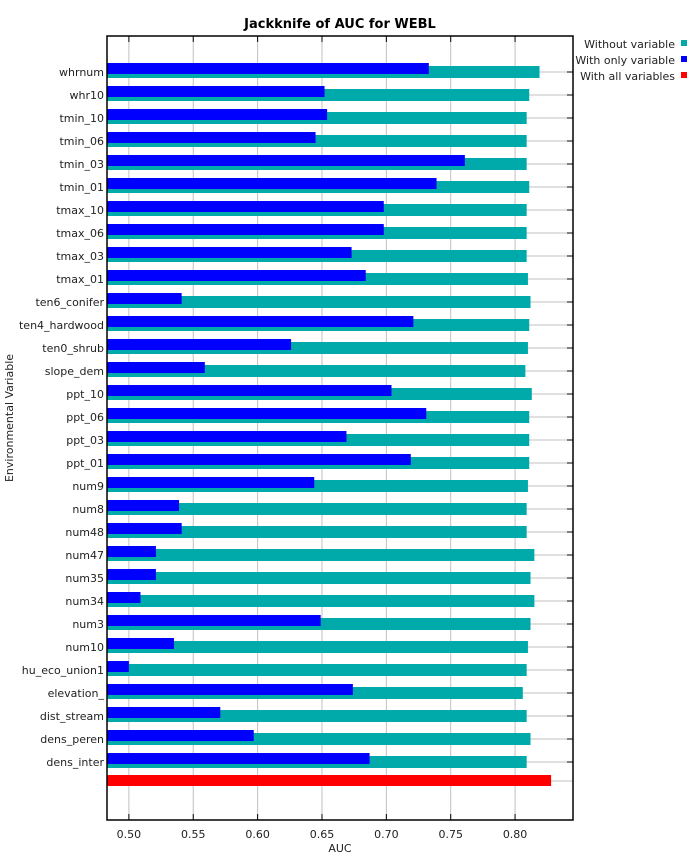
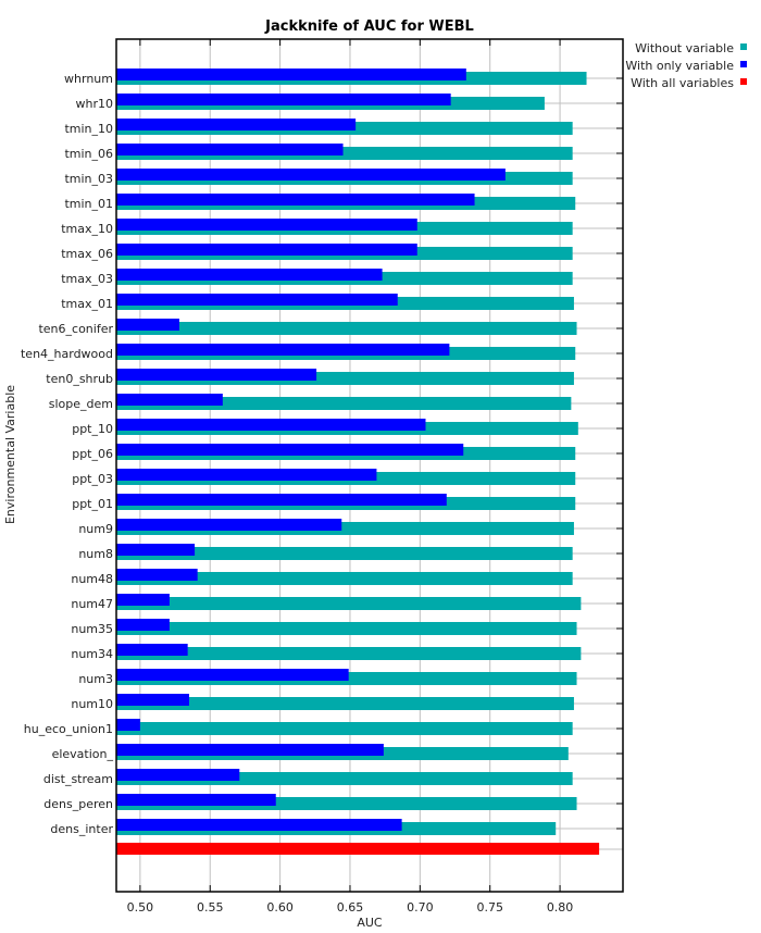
Without variable/whr10: 0.811 -> 0.789
With only variable/whr10: 0.652 -> 0.722
With only variable/ten6_conifer: 0.541 -> 0.528
With only variable/num34: 0.509 -> 0.534
Without variable/dens_inter: 0.809 -> 0.797
